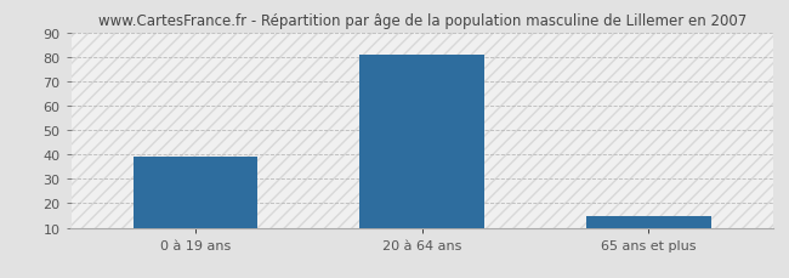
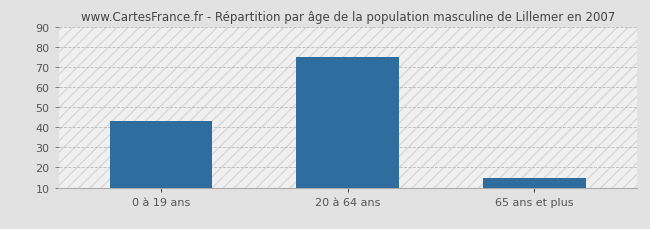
0 à 19 ans: 39 -> 43
20 à 64 ans: 81 -> 75
